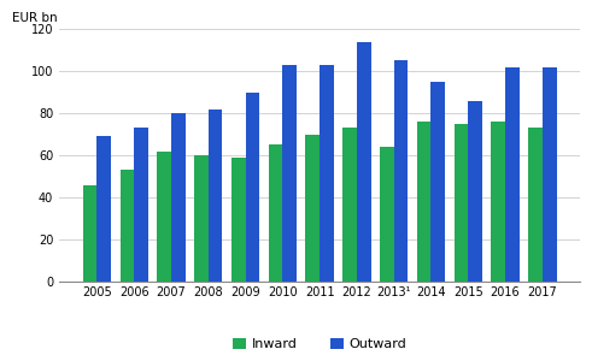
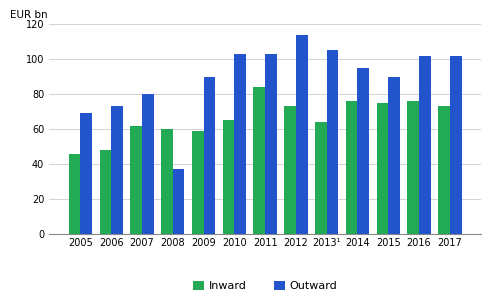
Inward/2006: 53 -> 48
Outward/2008: 82 -> 37
Inward/2011: 70 -> 84
Outward/2015: 86 -> 90
